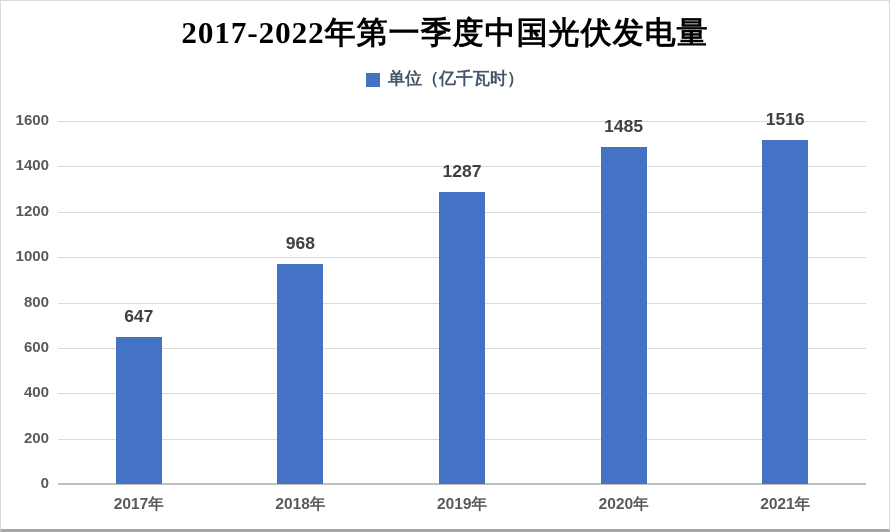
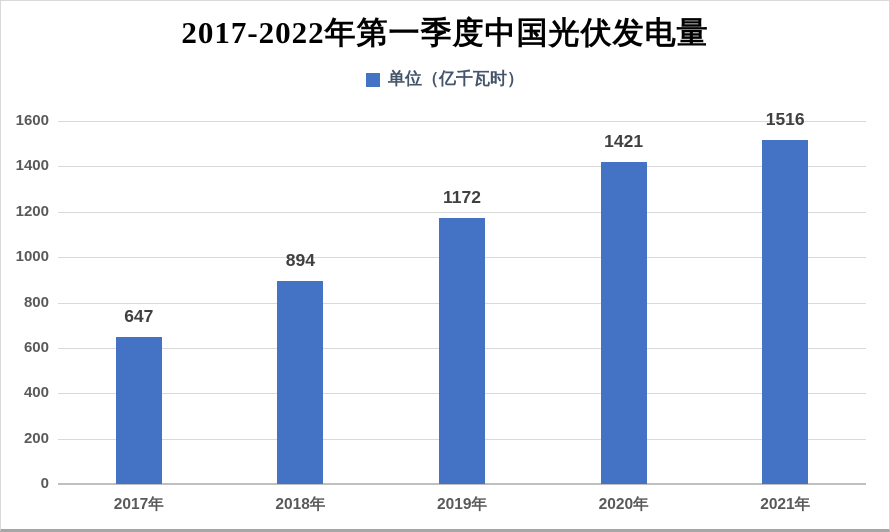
2018年: 968 -> 894
2019年: 1287 -> 1172
2020年: 1485 -> 1421
